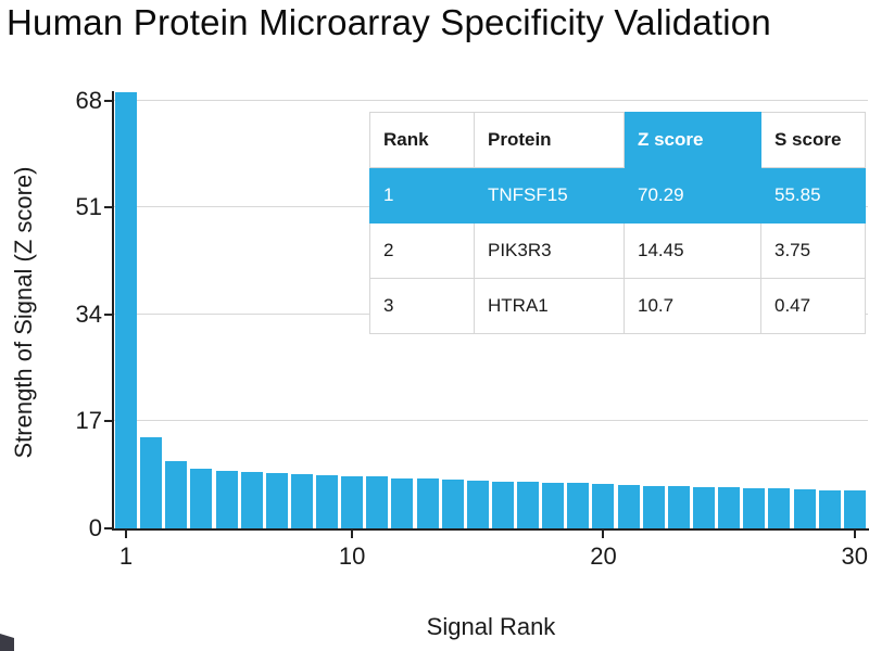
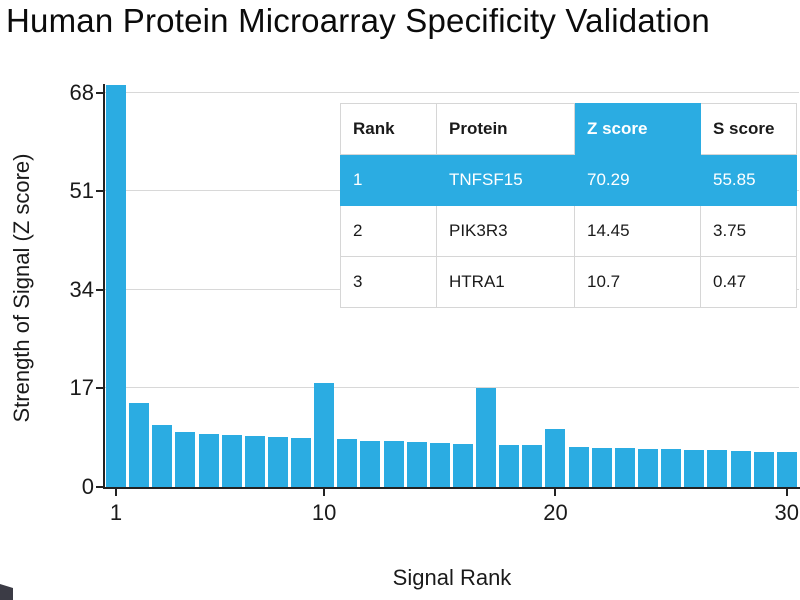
10: 8 -> 18
17: 7 -> 17
20: 7 -> 10
